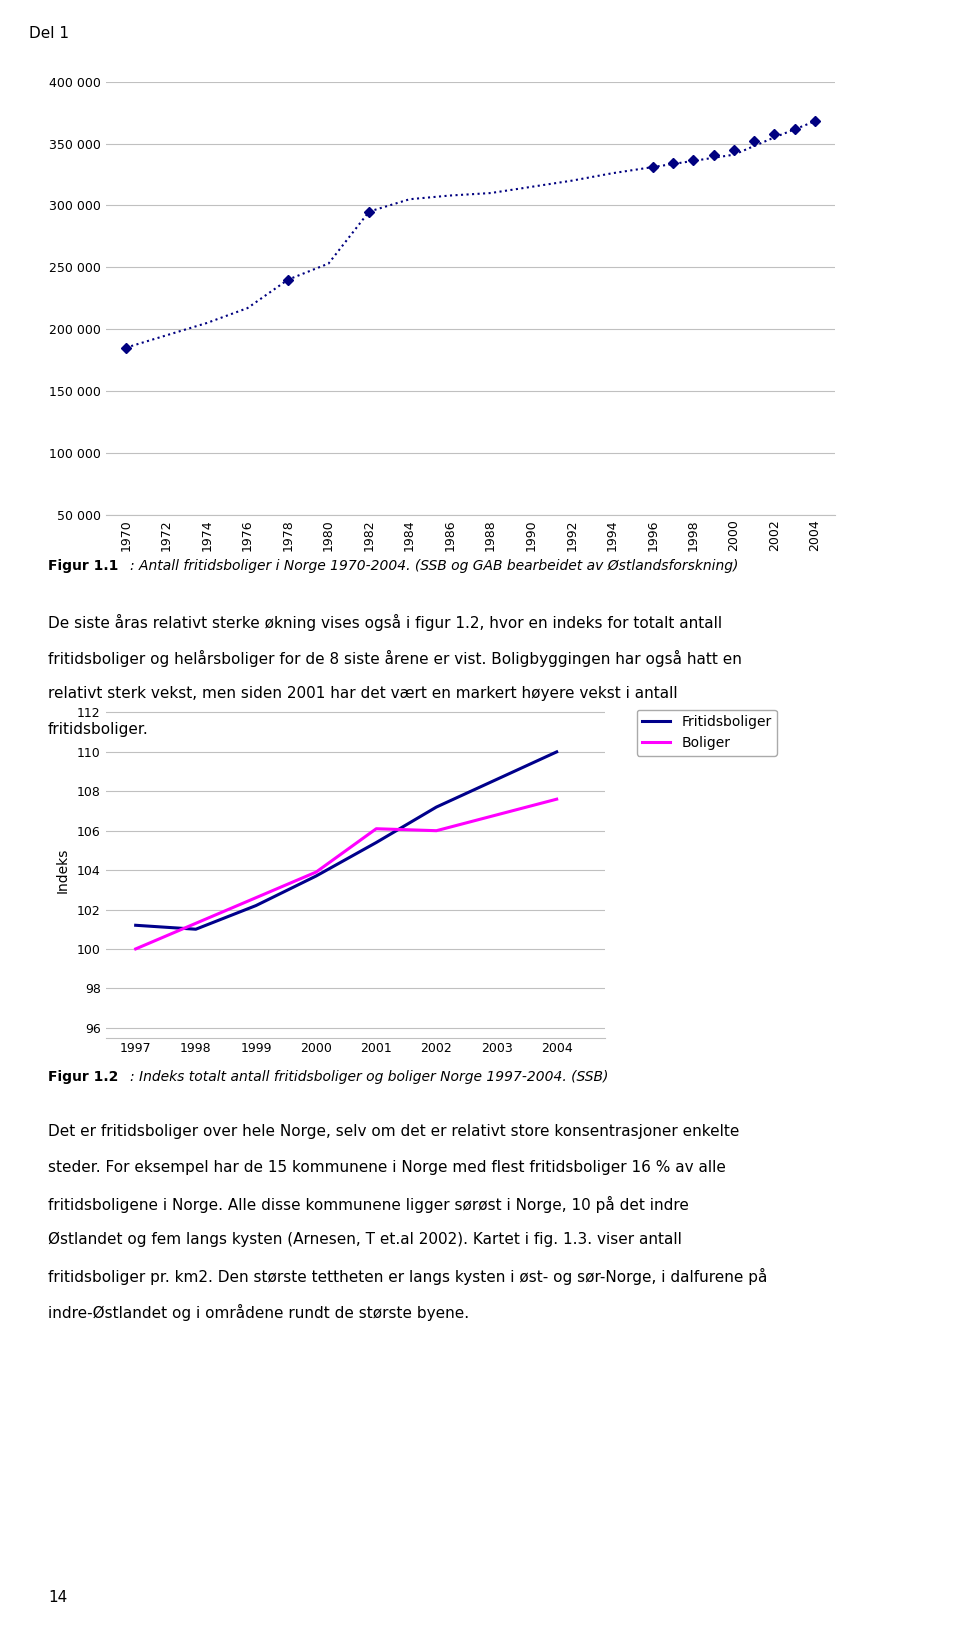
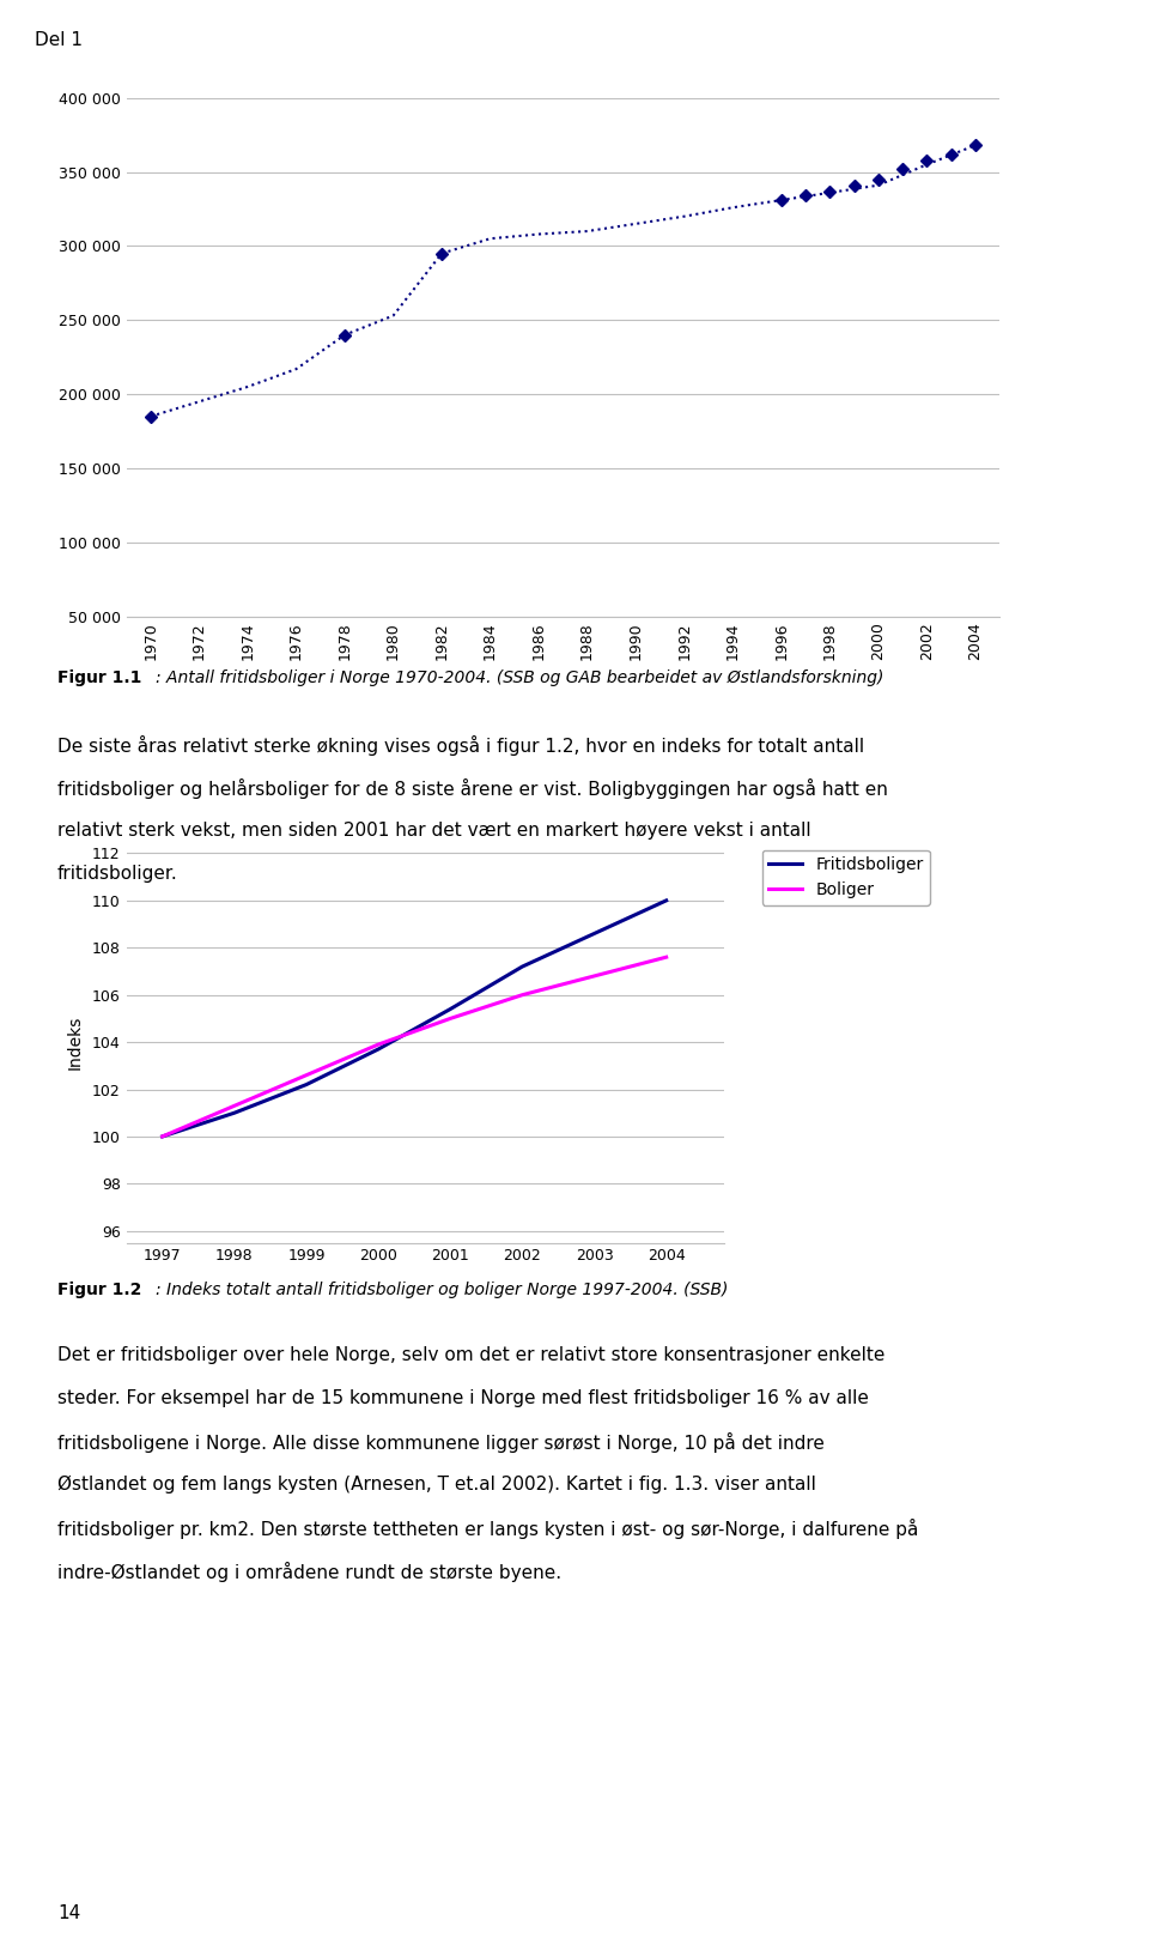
Fritidsboliger/1997: 101.2 -> 100.0
Boliger/2001: 106.1 -> 105.0
